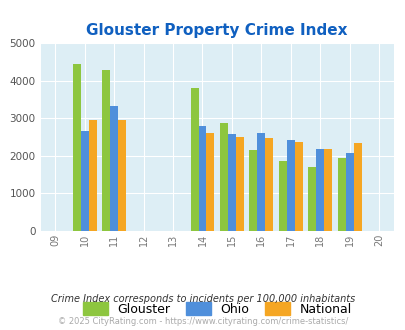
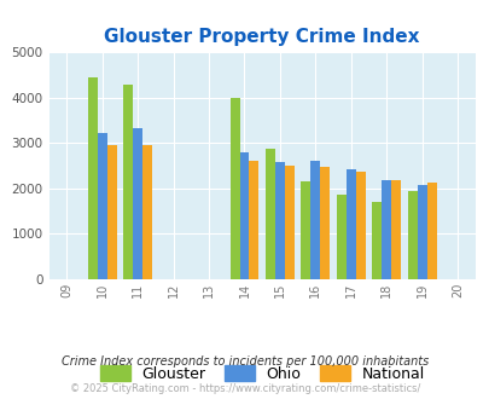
Ohio/10: 2650 -> 3220
Glouster/14: 3800 -> 3990
National/19: 2350 -> 2120
